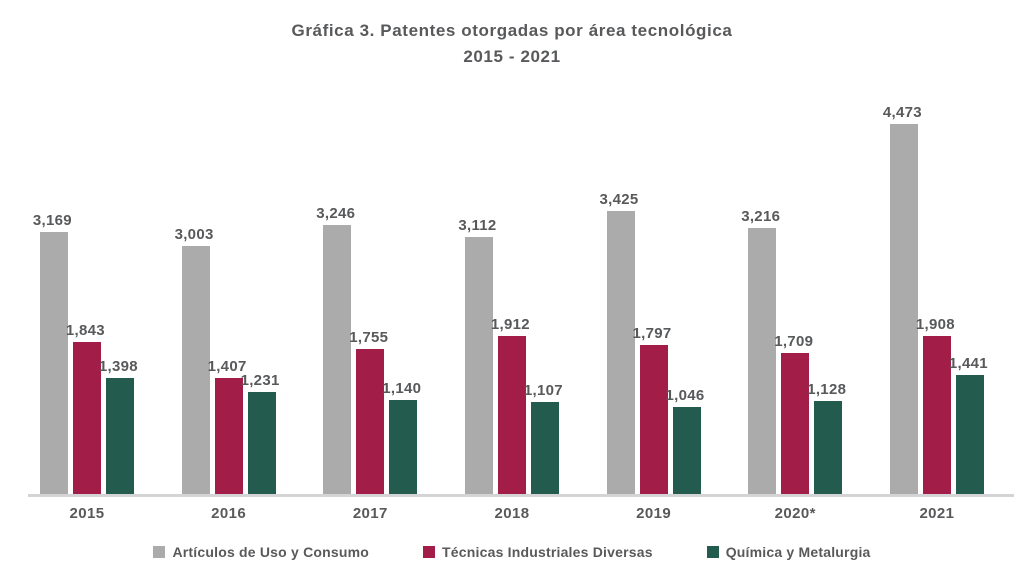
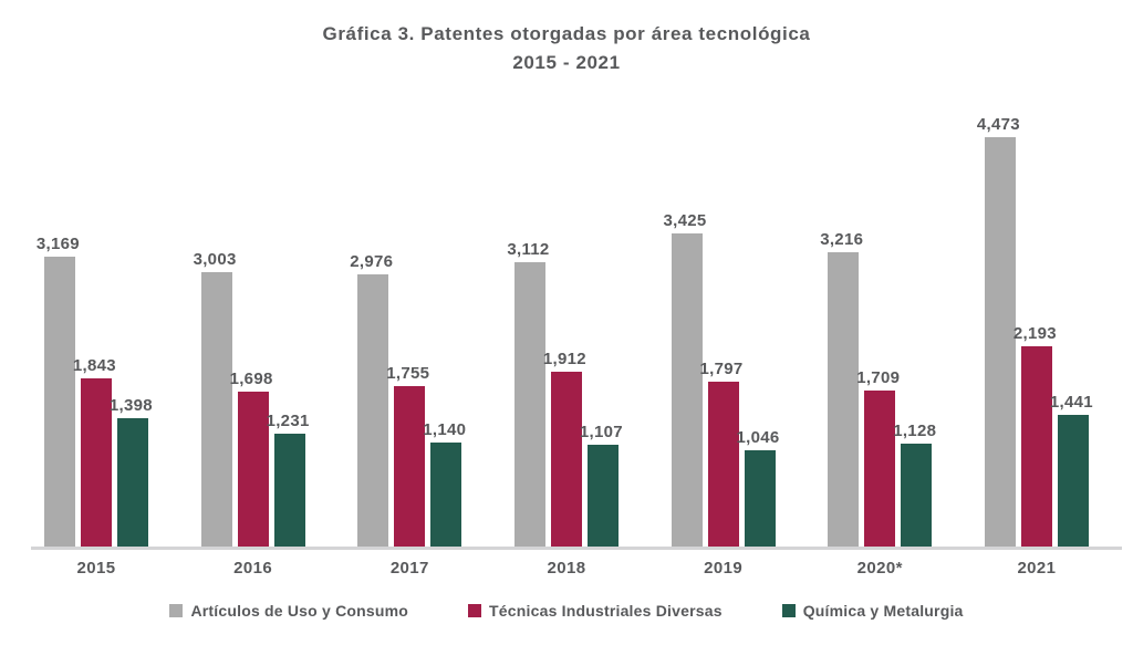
Técnicas Industriales Diversas/2016: 1,407 -> 1,698
Artículos de Uso y Consumo/2017: 3,246 -> 2,976
Técnicas Industriales Diversas/2021: 1,908 -> 2,193
